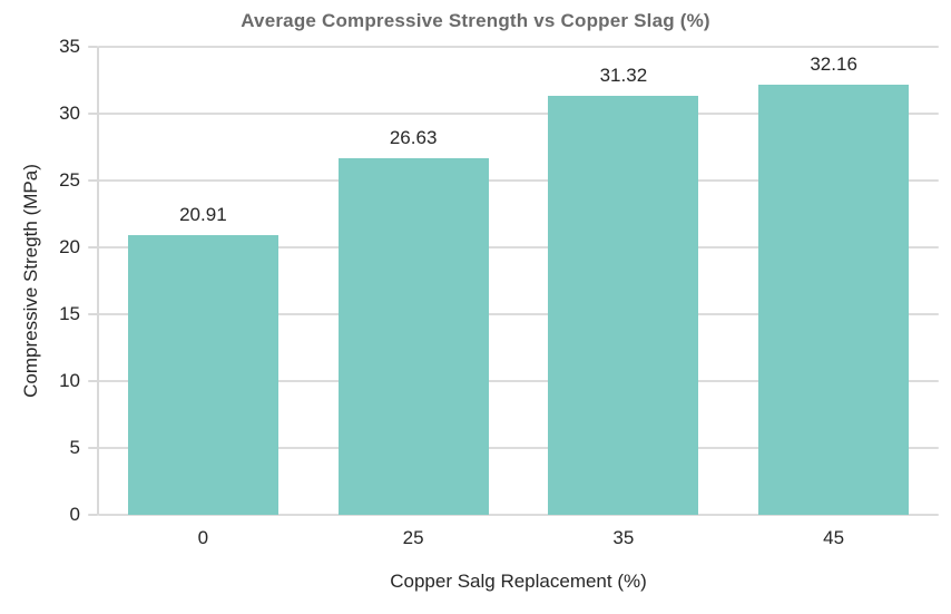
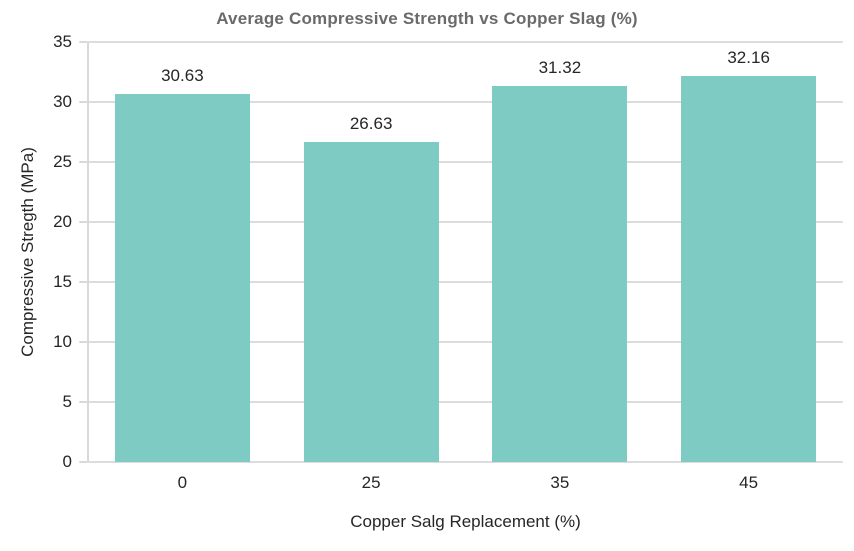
0: 20.91 -> 30.63
